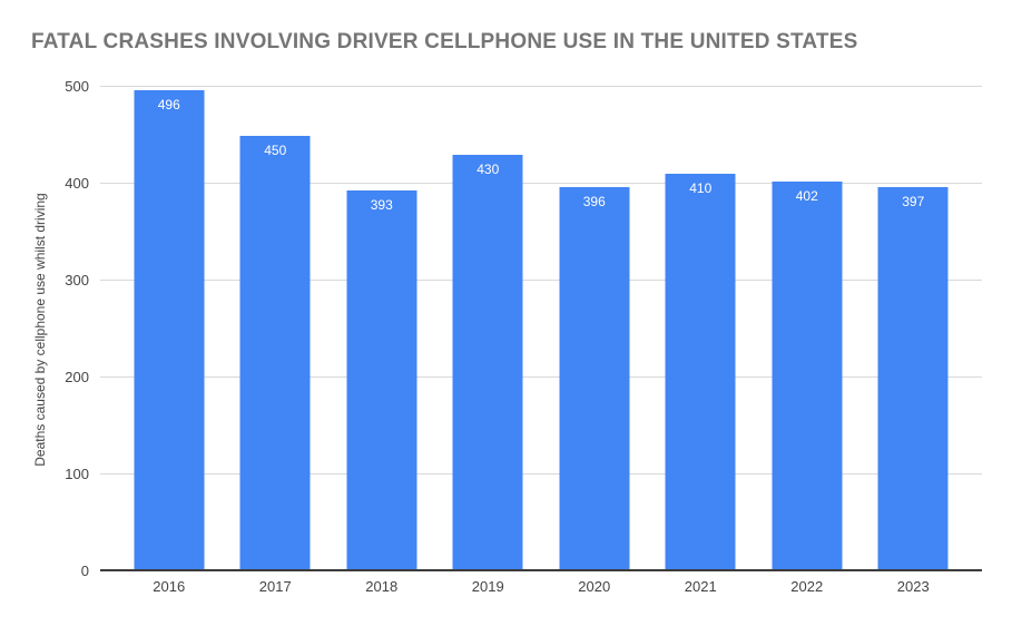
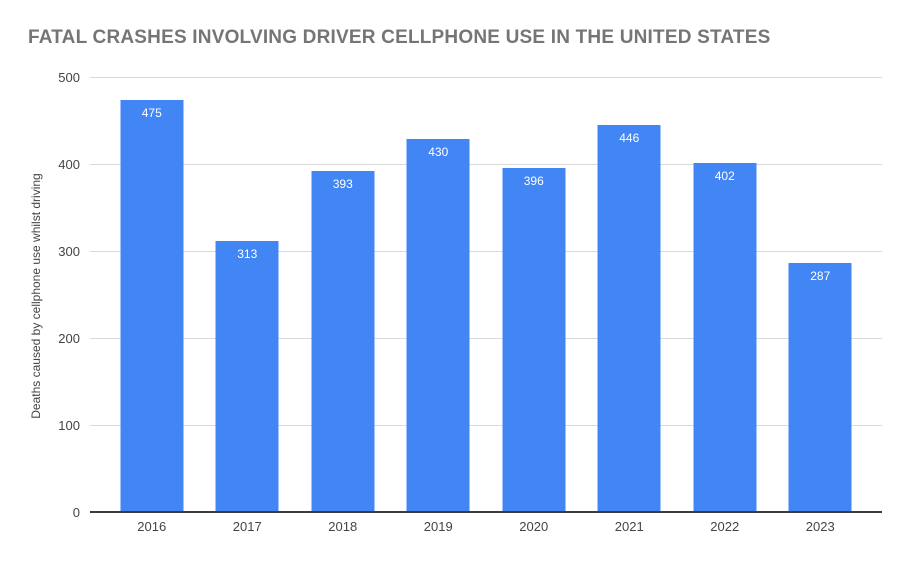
2016: 496 -> 475
2017: 450 -> 313
2021: 410 -> 446
2023: 397 -> 287
